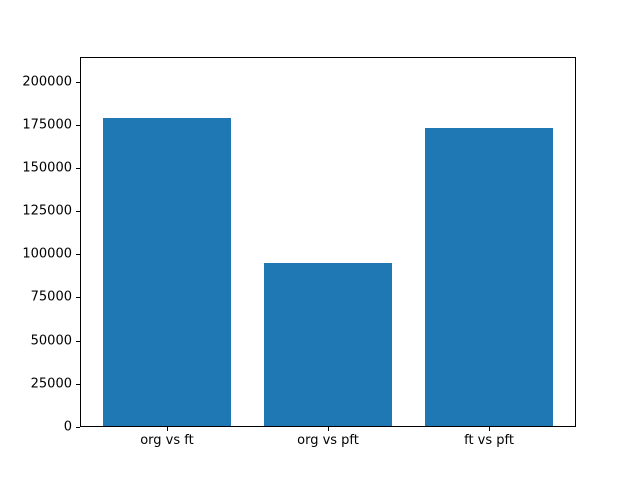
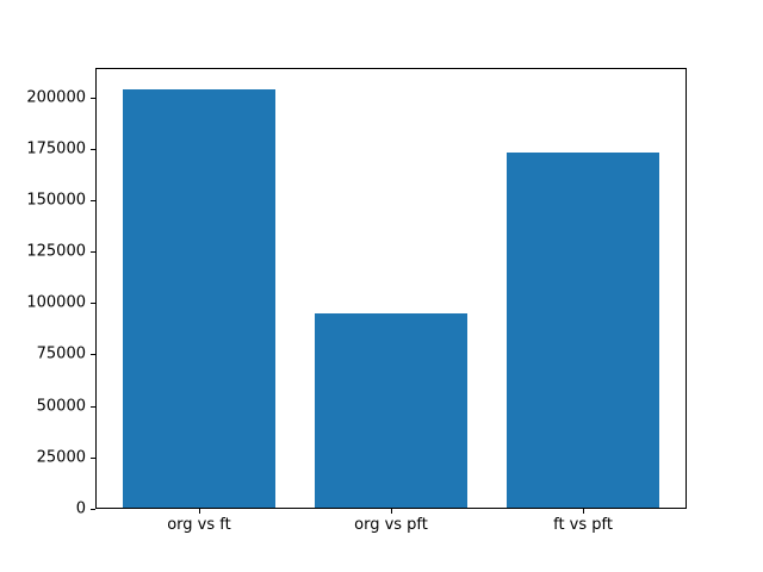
org vs ft: 179000 -> 204000
